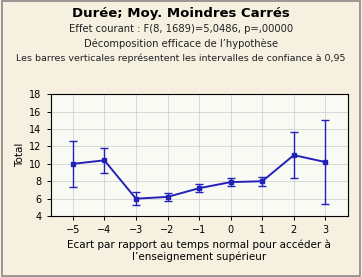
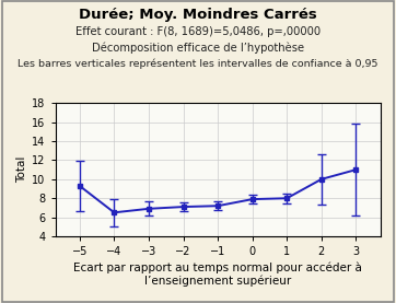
−5: 10.0 -> 9.3
−4: 10.4 -> 6.5
−3: 6.0 -> 6.9
−2: 6.2 -> 7.1
2: 11.0 -> 10.0
3: 10.2 -> 11.0
